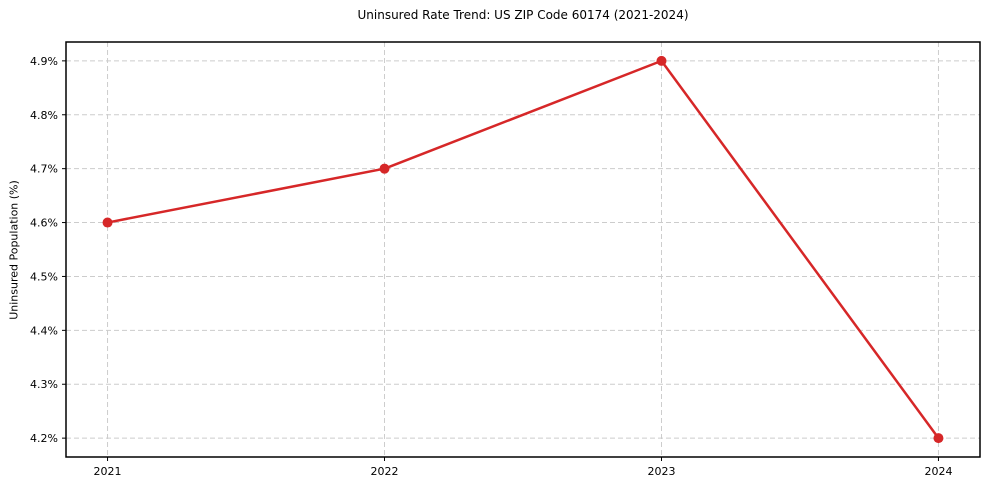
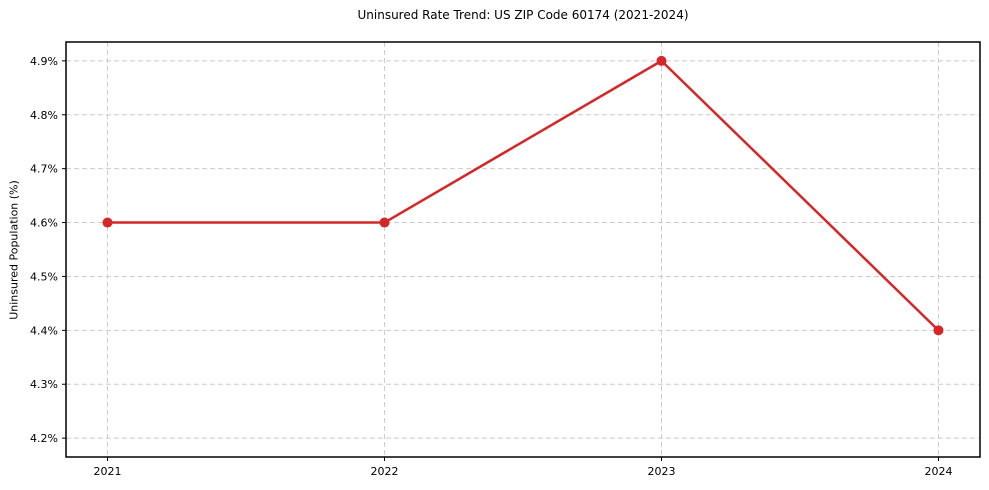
2022: 4.7% -> 4.6%
2024: 4.2% -> 4.4%
